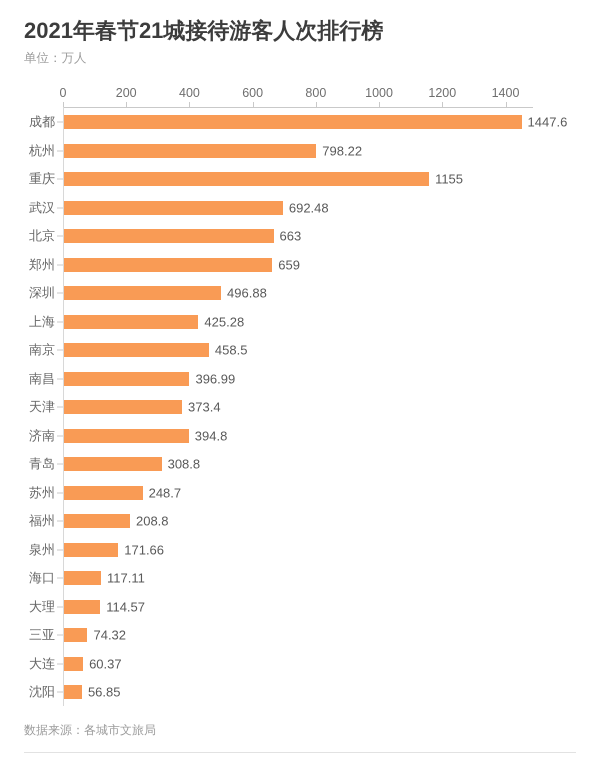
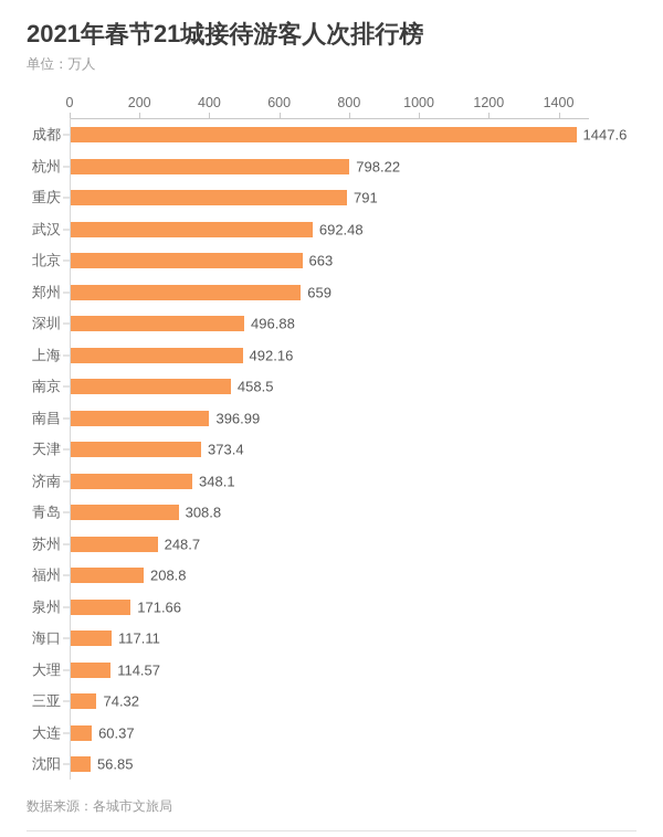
重庆: 1155 -> 791
上海: 425.28 -> 492.16
济南: 394.8 -> 348.1
